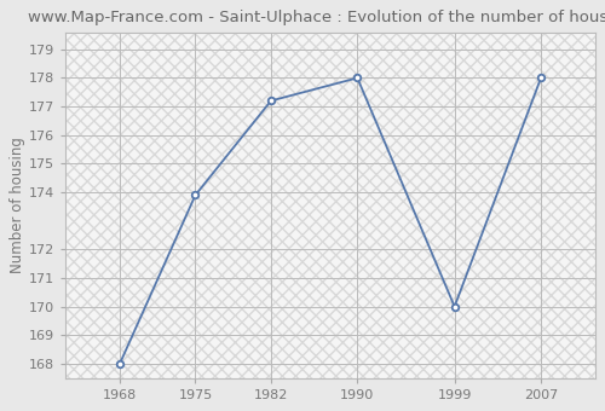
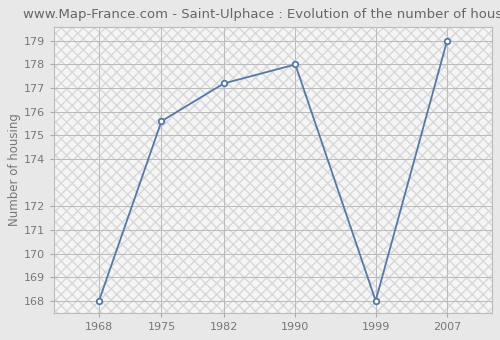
1975: 173.9 -> 175.6
1999: 170.0 -> 168.0
2007: 178.0 -> 179.0
